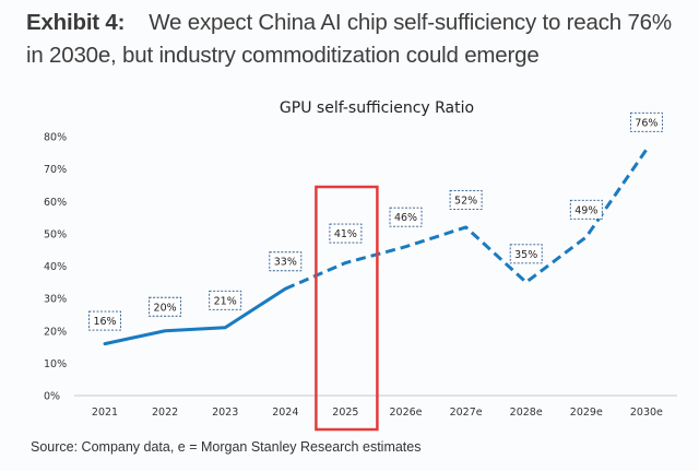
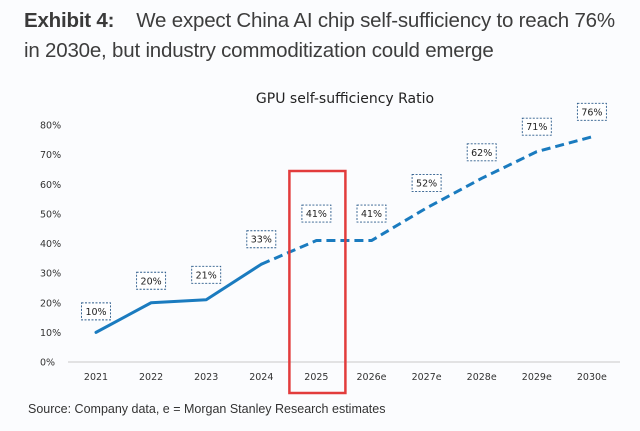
2021: 16% -> 10%
2026e: 46% -> 41%
2028e: 35% -> 62%
2029e: 49% -> 71%
